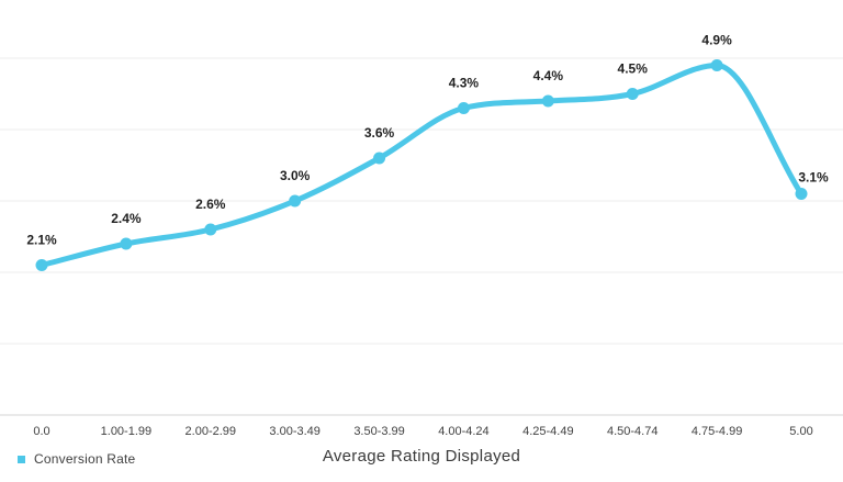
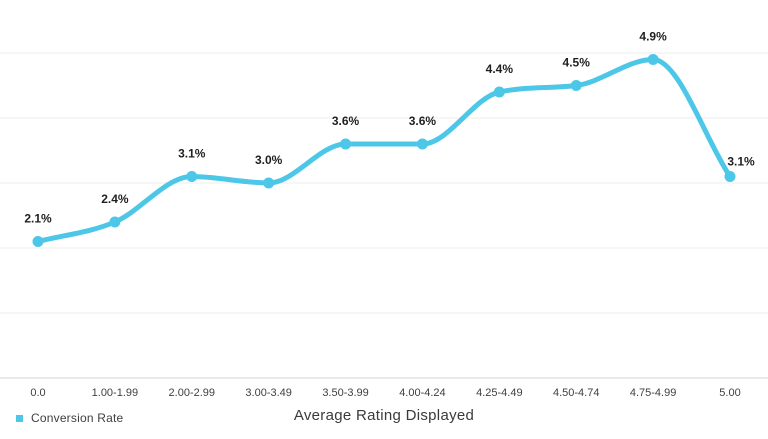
2.00-2.99: 2.6% -> 3.1%
4.00-4.24: 4.3% -> 3.6%
